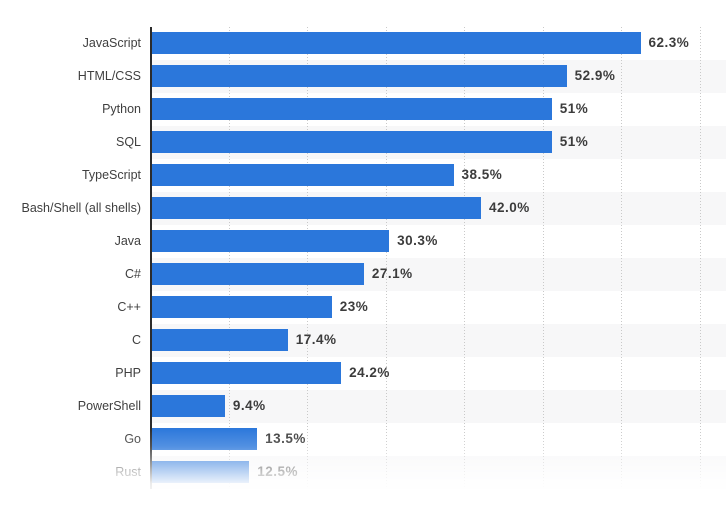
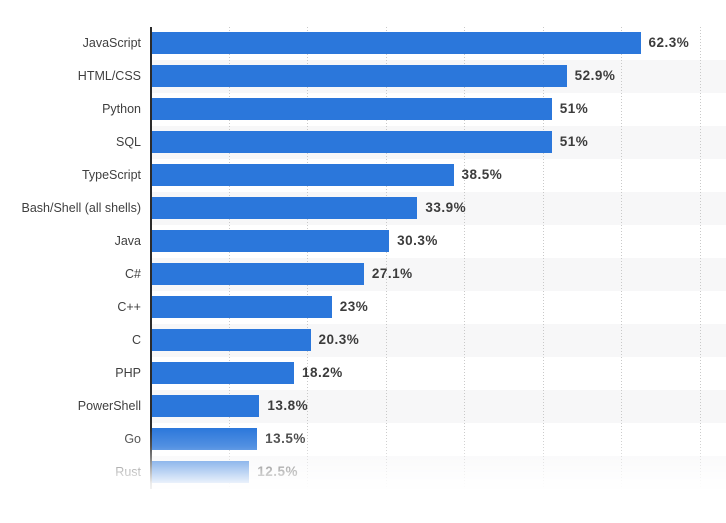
Bash/Shell (all shells): 42.0% -> 33.9%
C: 17.4% -> 20.3%
PHP: 24.2% -> 18.2%
PowerShell: 9.4% -> 13.8%
